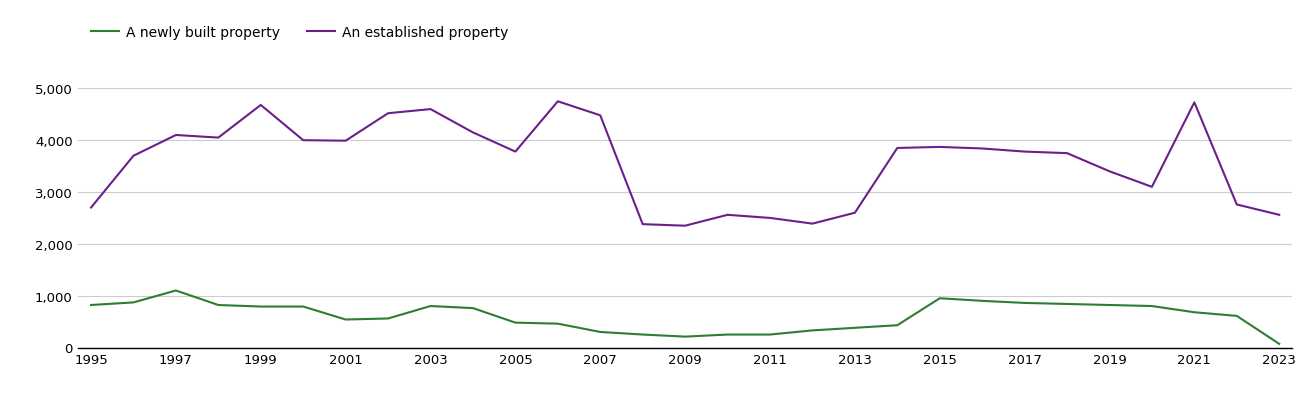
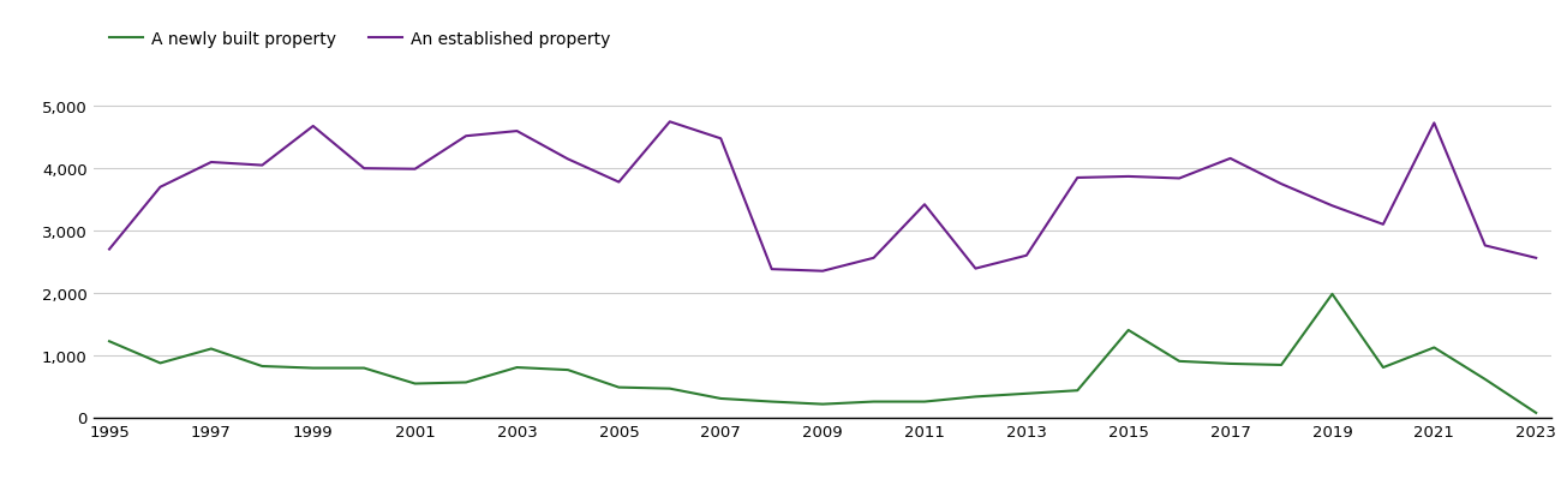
A newly built property/1995: 820 -> 1,220
An established property/2011: 2,500 -> 3,420
A newly built property/2015: 950 -> 1,400
An established property/2017: 3,780 -> 4,160
A newly built property/2019: 820 -> 1,980
A newly built property/2021: 680 -> 1,120
